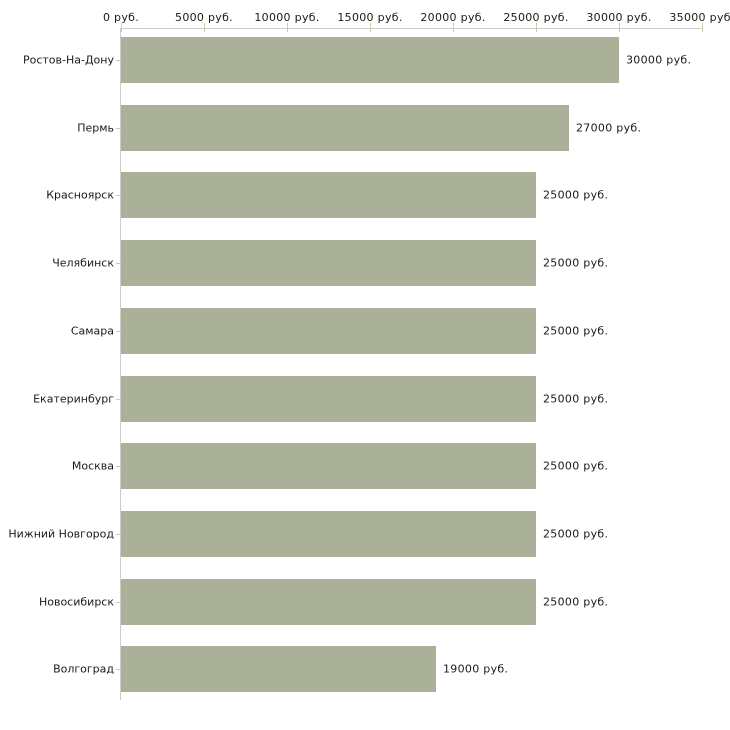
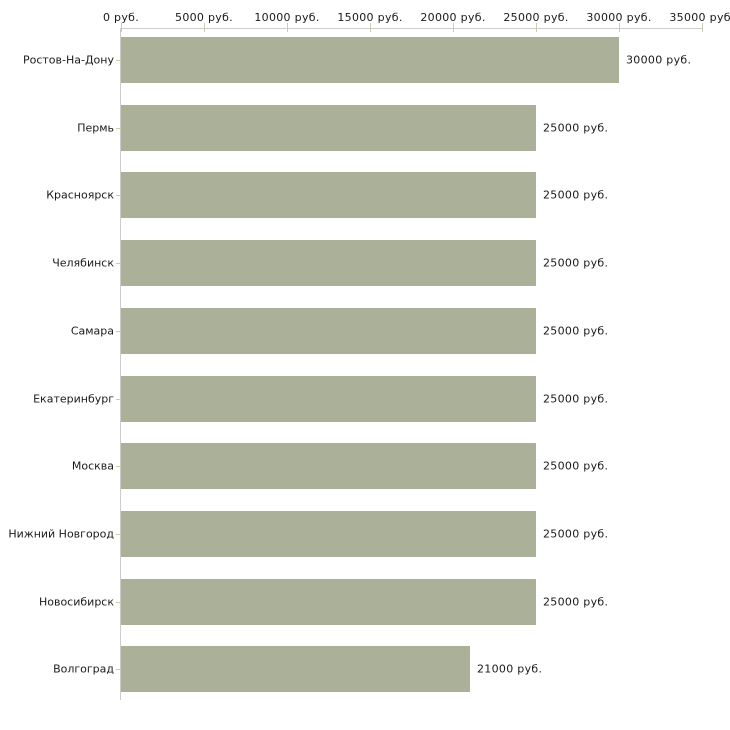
Пермь: 27000 -> 25000
Волгоград: 19000 -> 21000
